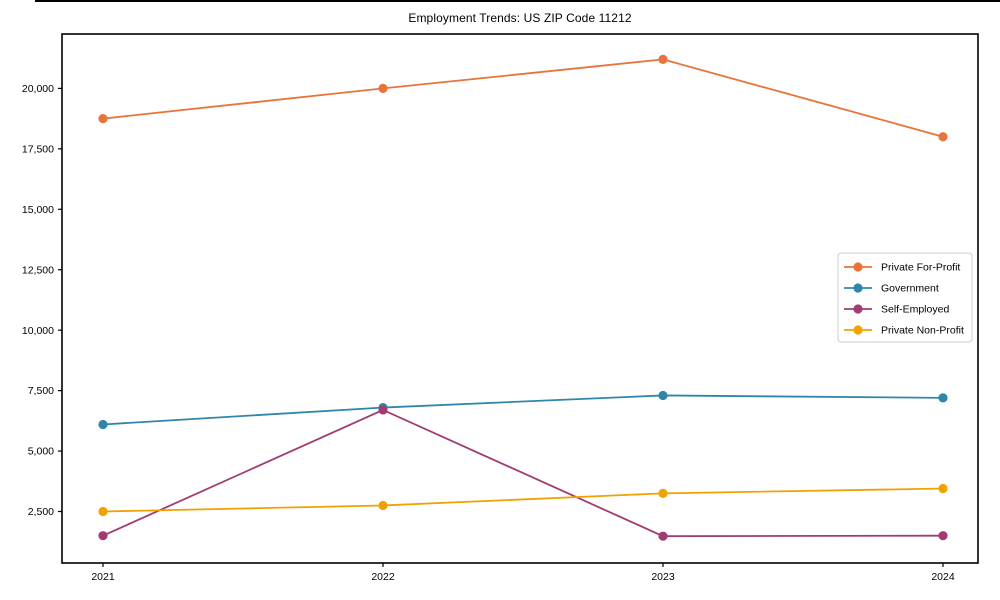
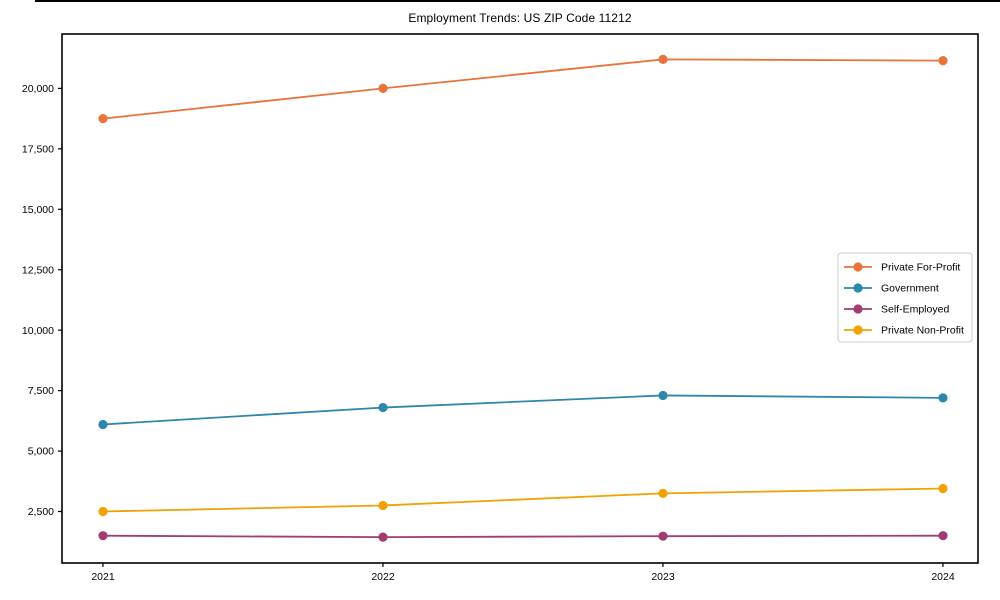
Self-Employed/2022: 6700 -> 1400
Private For-Profit/2024: 18000 -> 21200
